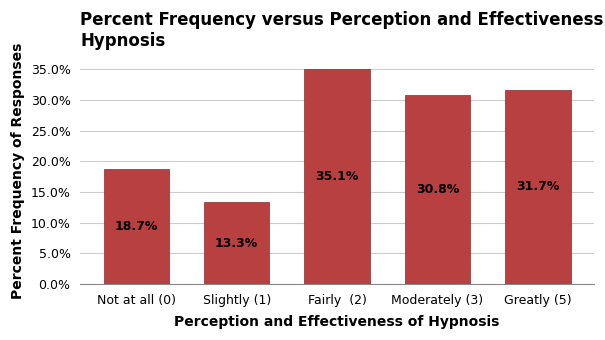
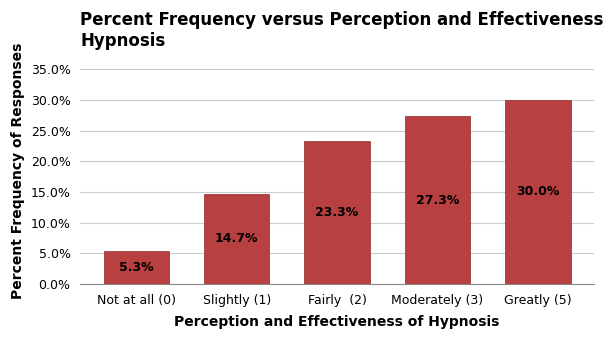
Not at all (0): 18.7% -> 5.3%
Slightly (1): 13.3% -> 14.7%
Fairly (2): 35.1% -> 23.3%
Moderately (3): 30.8% -> 27.3%
Greatly (5): 31.7% -> 30.0%
